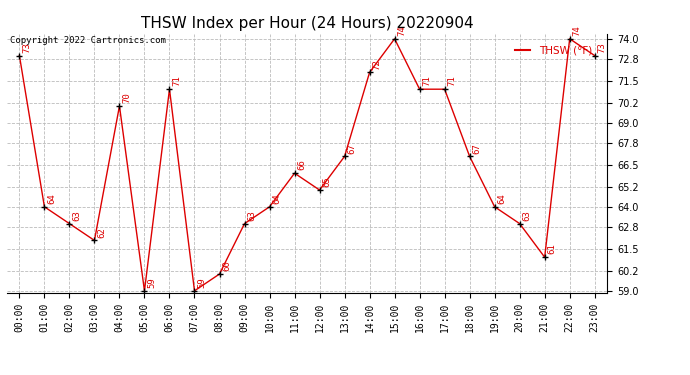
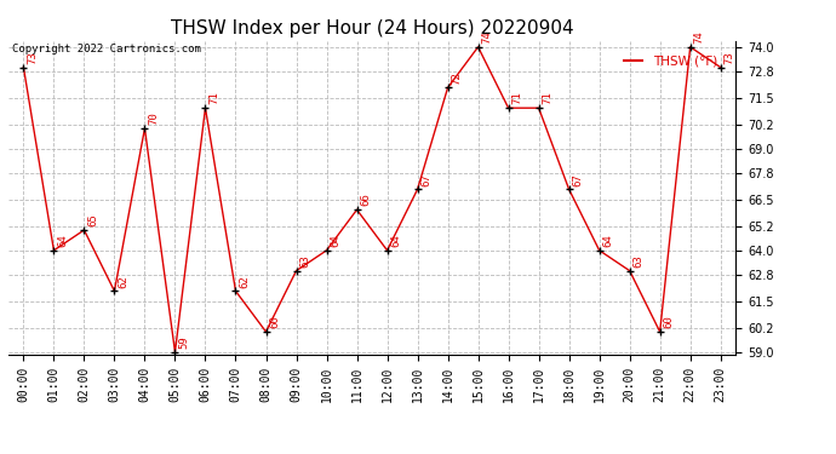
02:00: 63 -> 65
07:00: 59 -> 62
12:00: 65 -> 64
21:00: 61 -> 60
